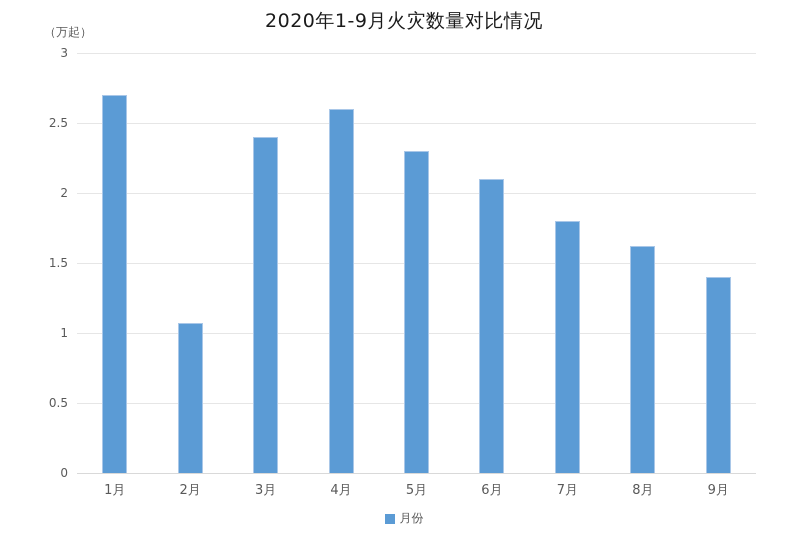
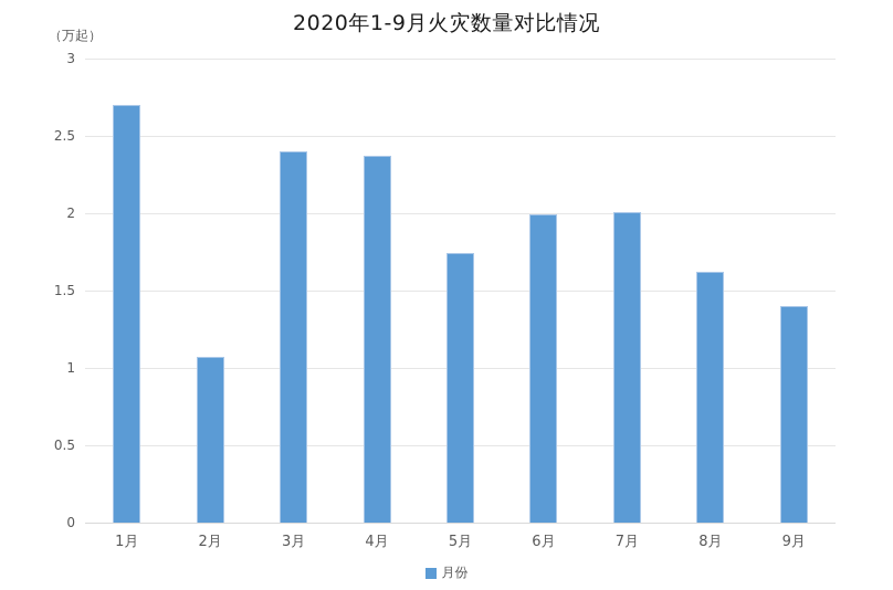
4月: 2.60 -> 2.37
5月: 2.30 -> 1.74
6月: 2.10 -> 1.99
7月: 1.80 -> 2.01
